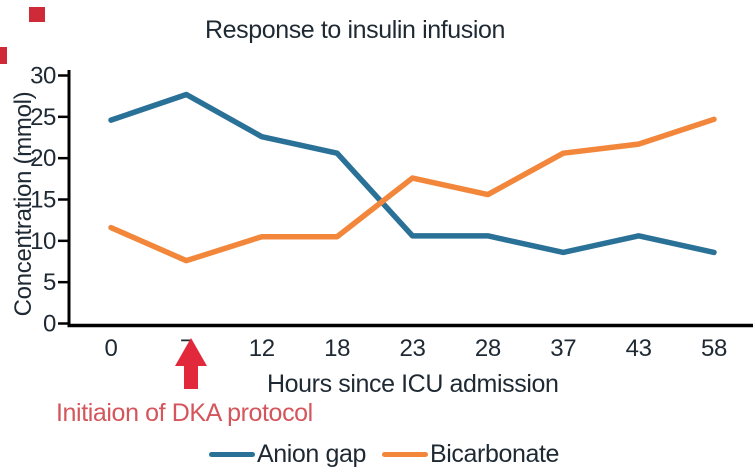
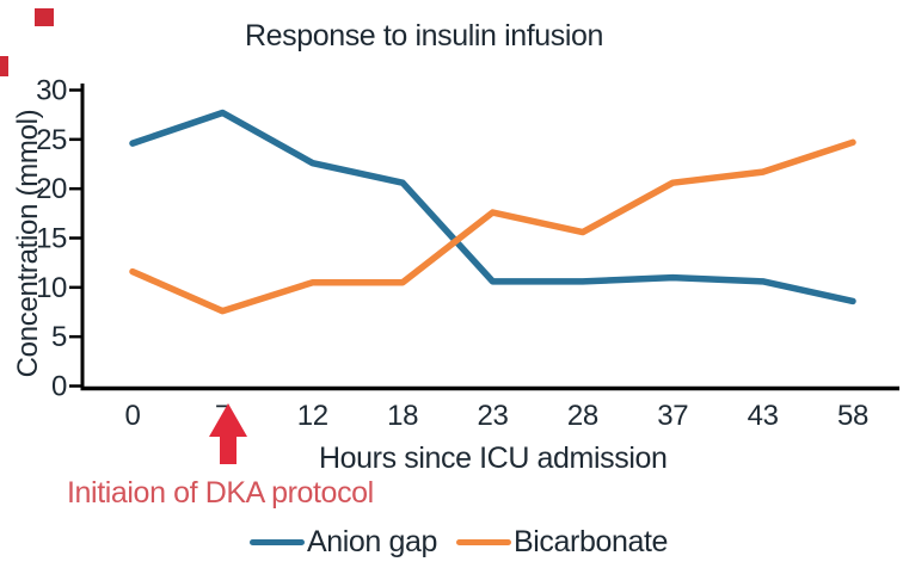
Anion gap/37: 9 -> 11
